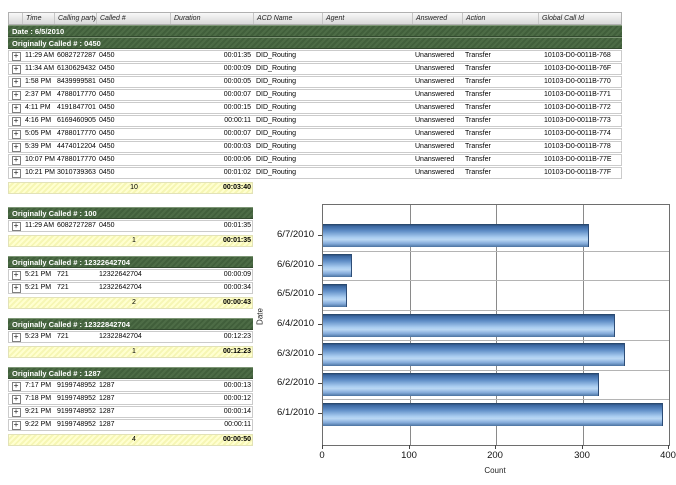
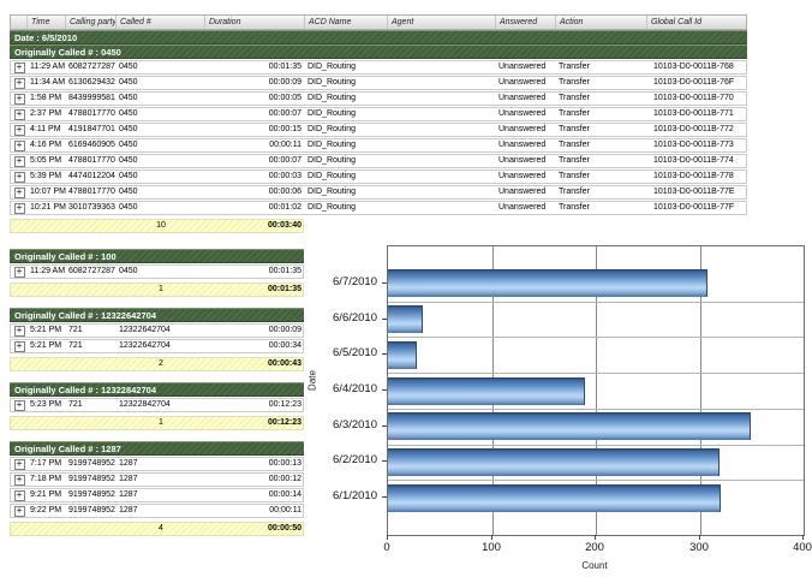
6/4/2010: 340 -> 190
6/1/2010: 390 -> 320
